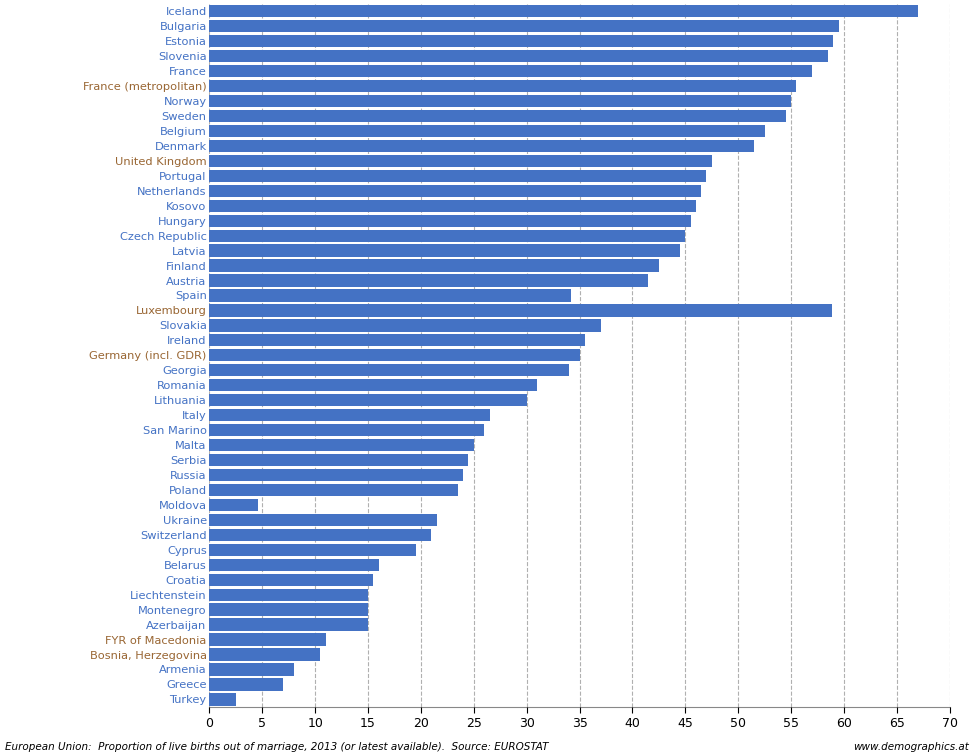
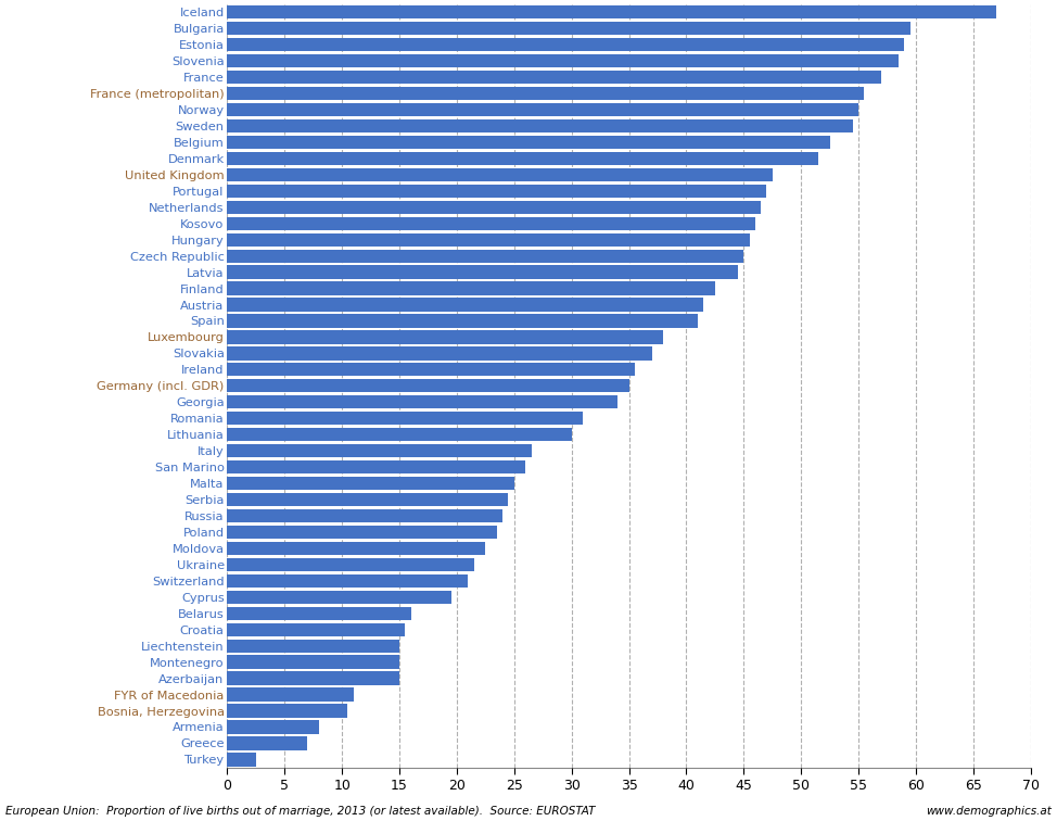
Spain: 34.2 -> 41.0
Luxembourg: 58.9 -> 38.0
Moldova: 4.6 -> 22.5
